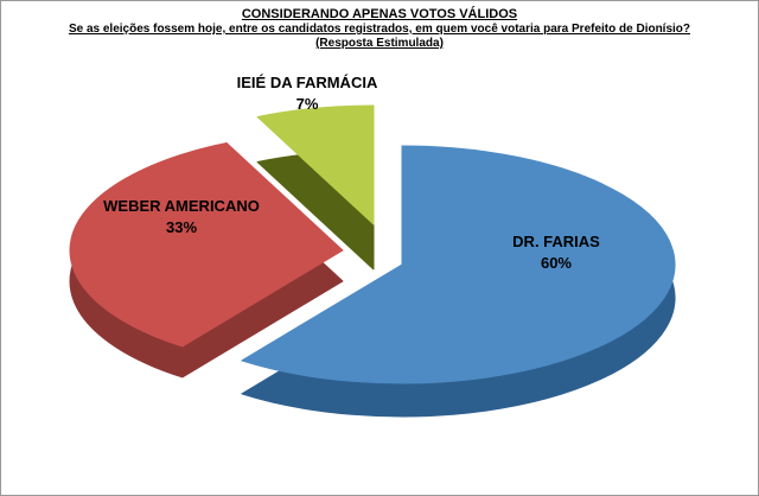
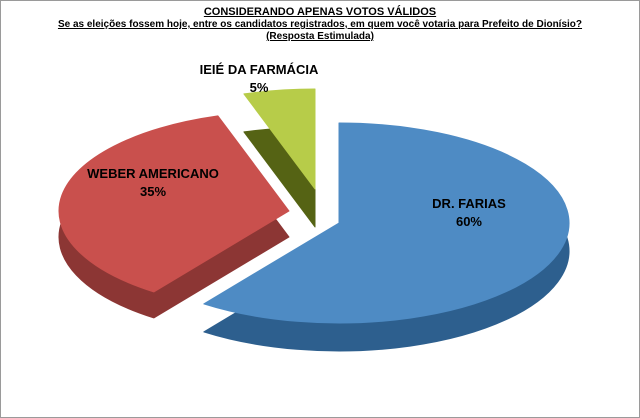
WEBER AMERICANO: 33% -> 35%
IEIÉ DA FARMÁCIA: 7% -> 5%
